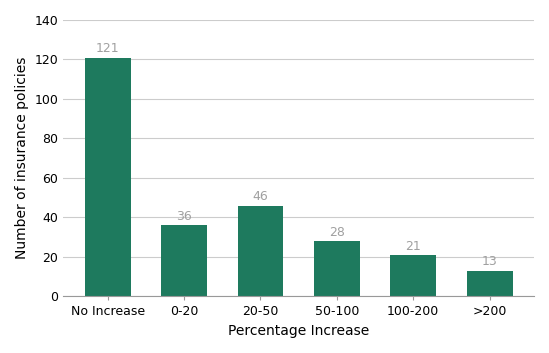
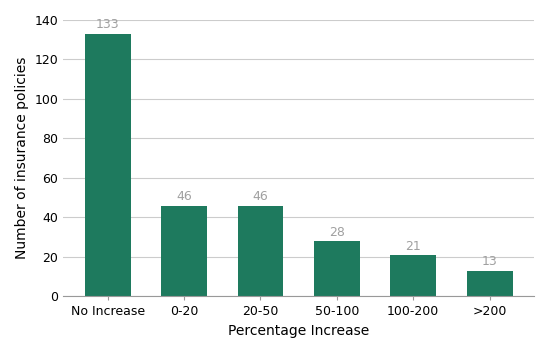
No Increase: 121 -> 133
0-20: 36 -> 46
